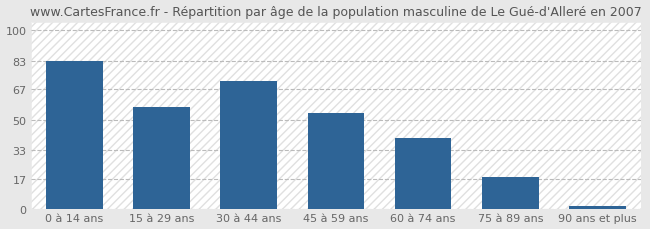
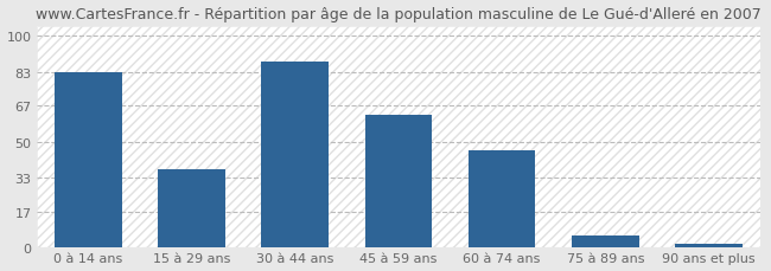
15 à 29 ans: 57 -> 37
30 à 44 ans: 72 -> 88
45 à 59 ans: 54 -> 63
60 à 74 ans: 40 -> 46
75 à 89 ans: 18 -> 6
